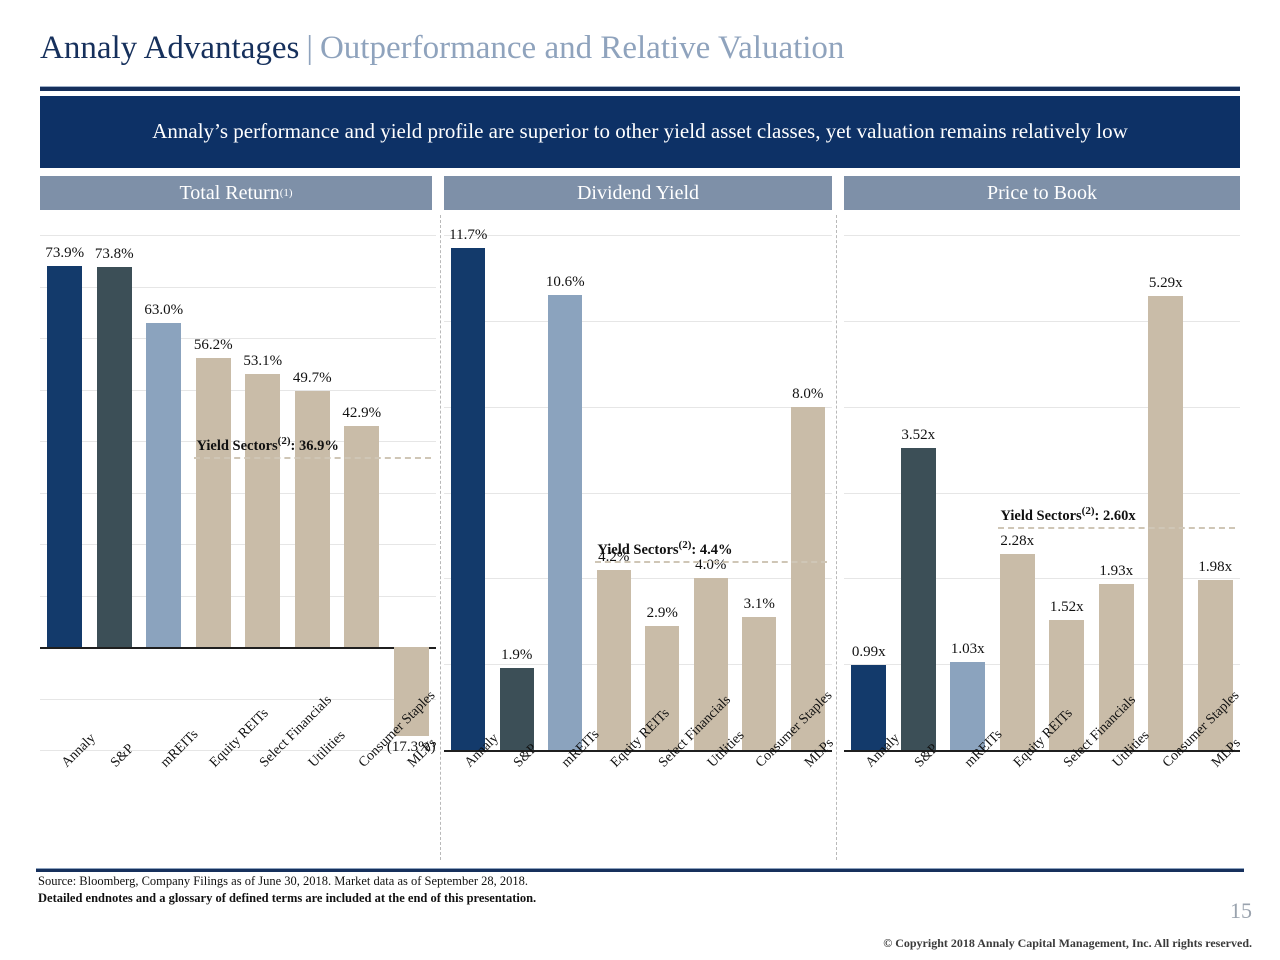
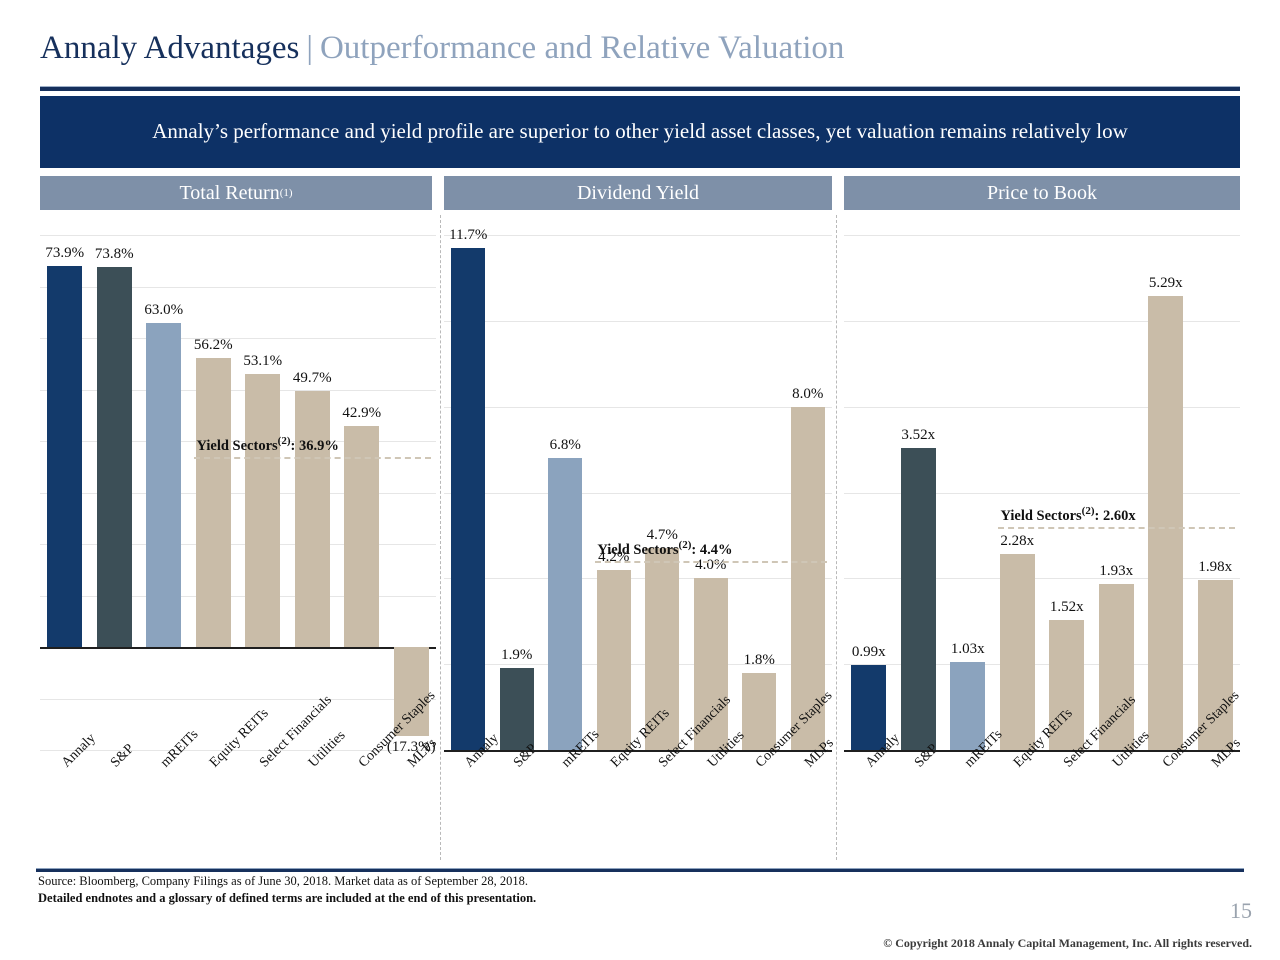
Dividend Yield/mREITs: 10.6% -> 6.8%
Dividend Yield/Select Financials: 2.9% -> 4.7%
Dividend Yield/Consumer Staples: 3.1% -> 1.8%
